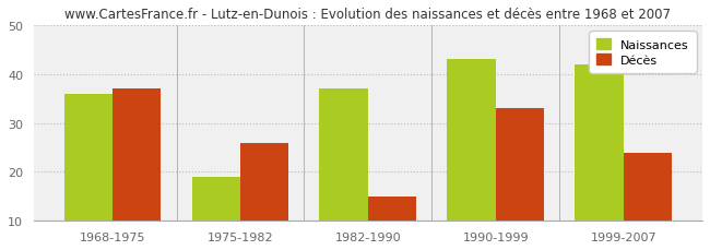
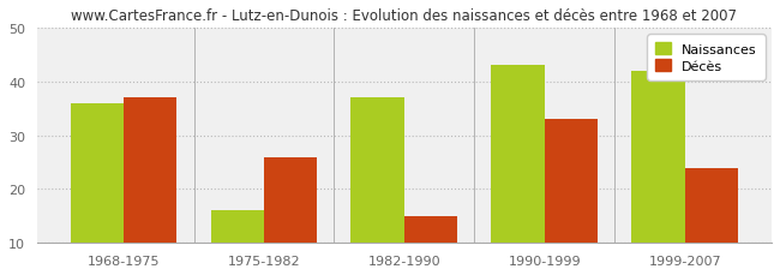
Naissances/1975-1982: 19 -> 16
